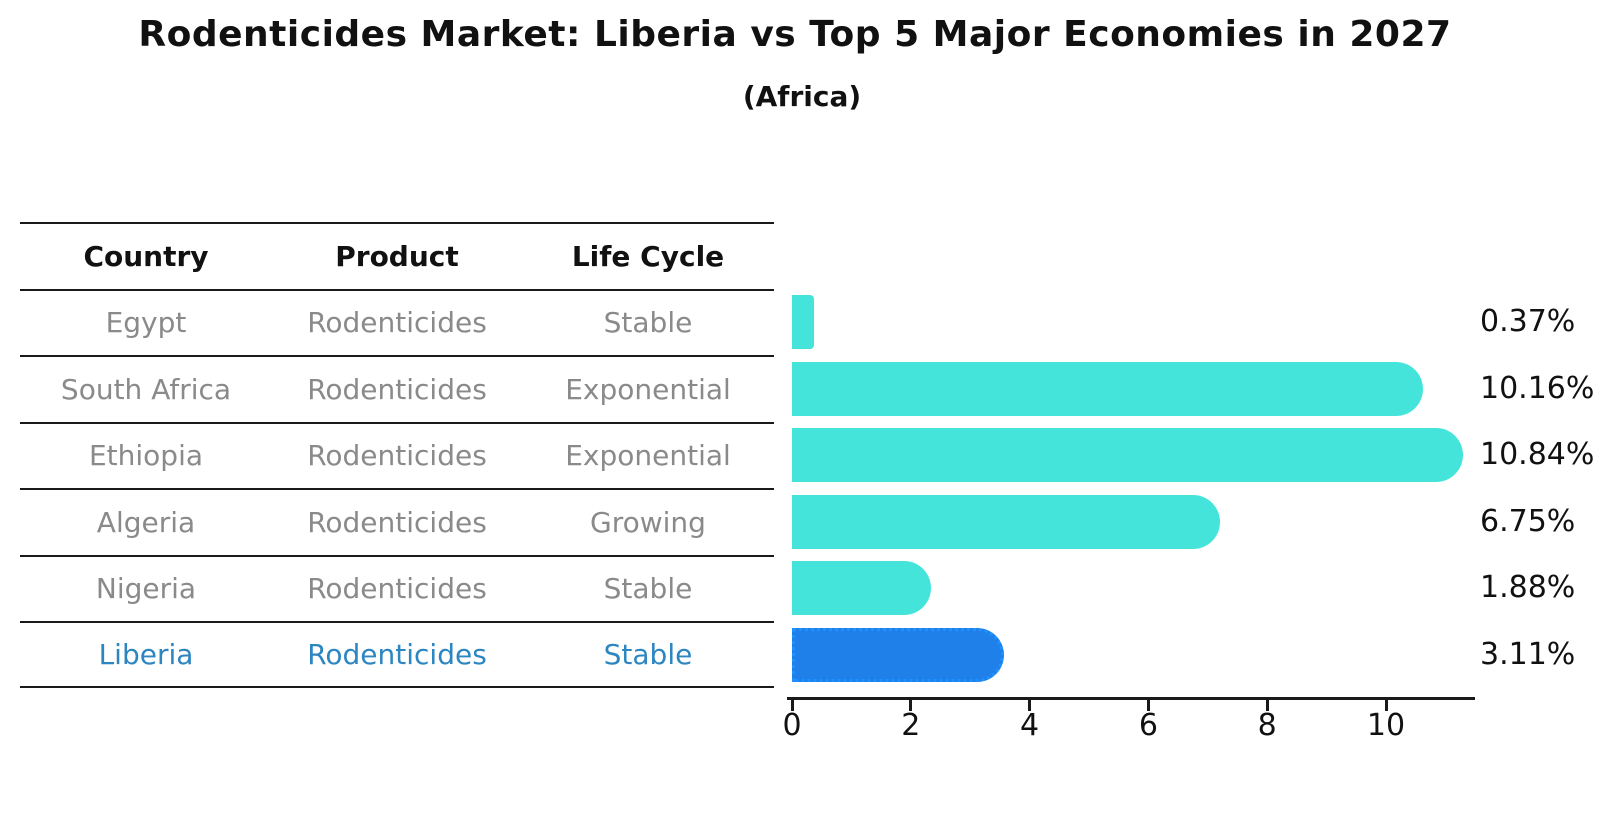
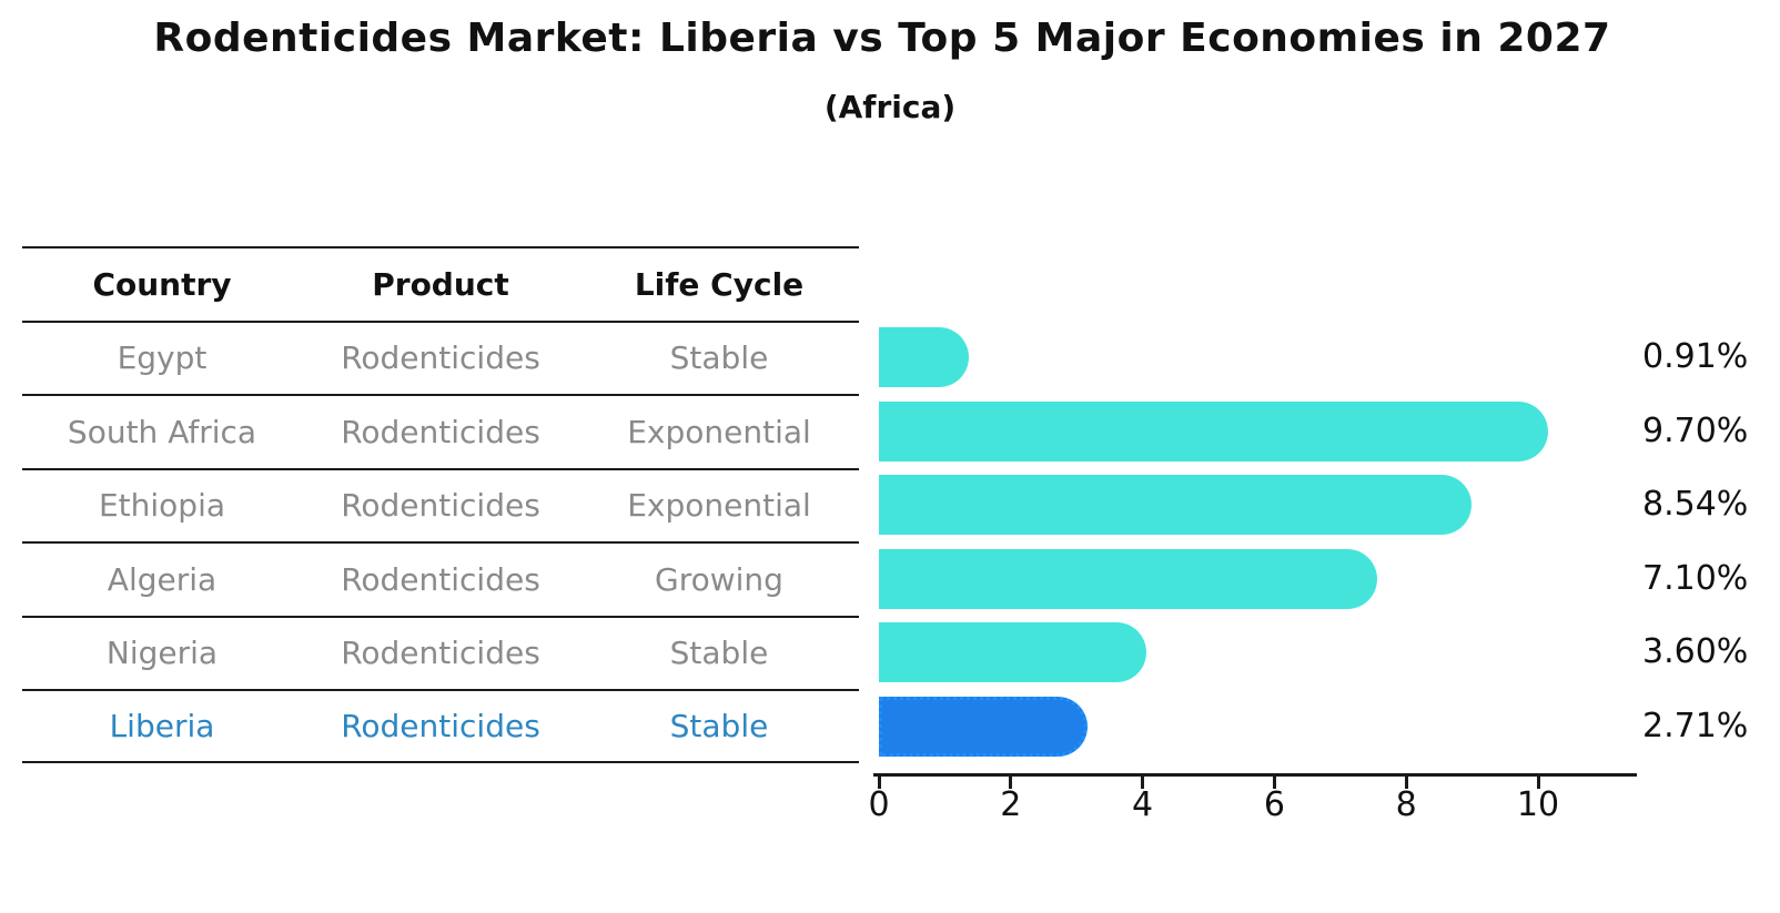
Egypt: 0.37% -> 0.91%
South Africa: 10.16% -> 9.70%
Ethiopia: 10.84% -> 8.54%
Algeria: 6.75% -> 7.10%
Nigeria: 1.88% -> 3.60%
Liberia: 3.11% -> 2.71%
